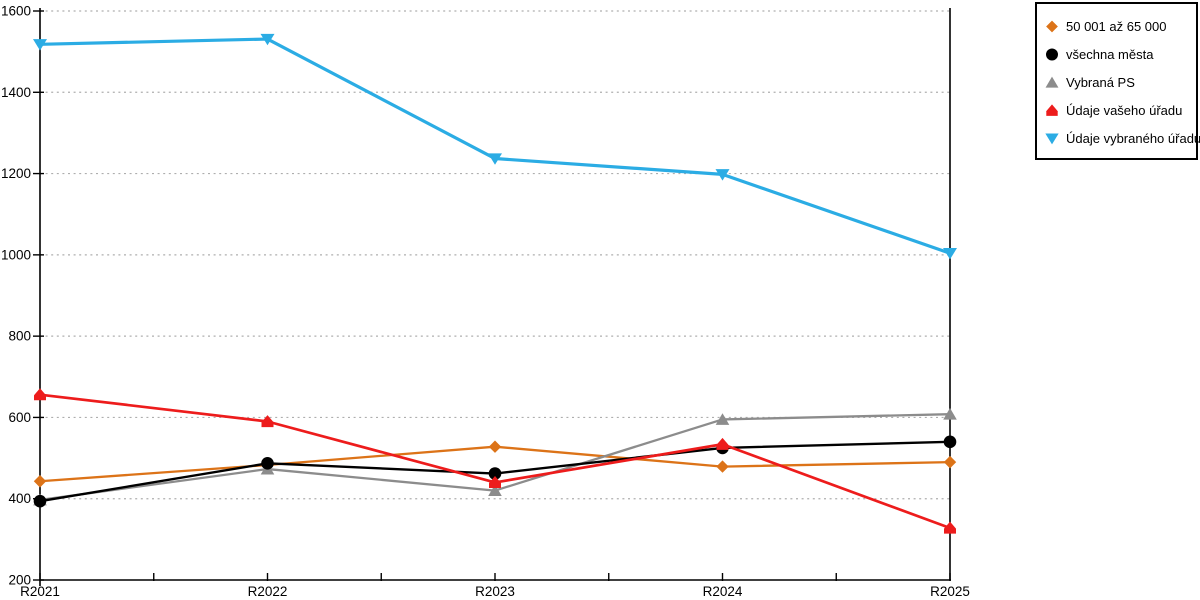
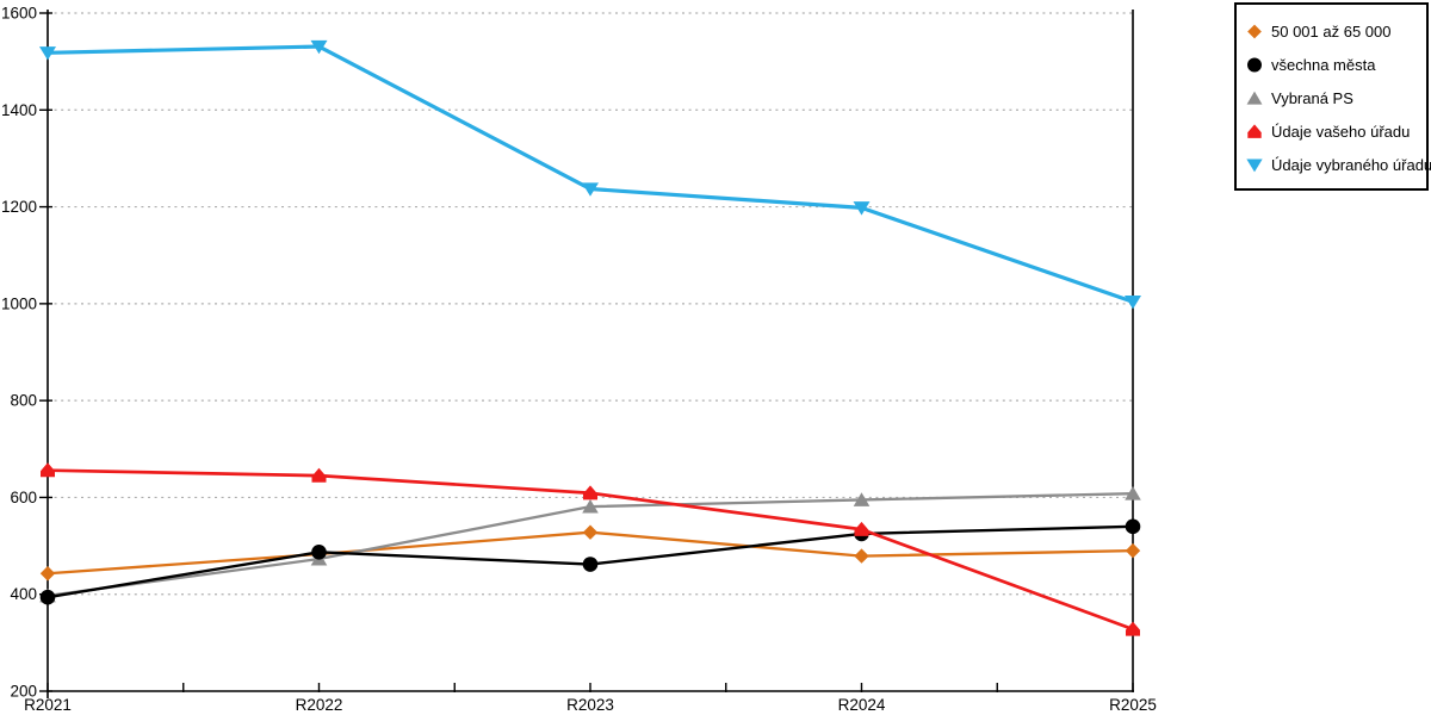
Údaje vašeho úřadu/R2022: 590 -> 640
Vybraná PS/R2023: 420 -> 580
Údaje vašeho úřadu/R2023: 440 -> 610
